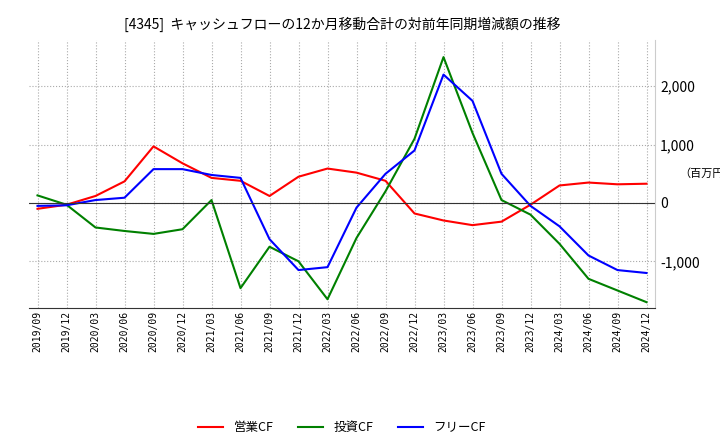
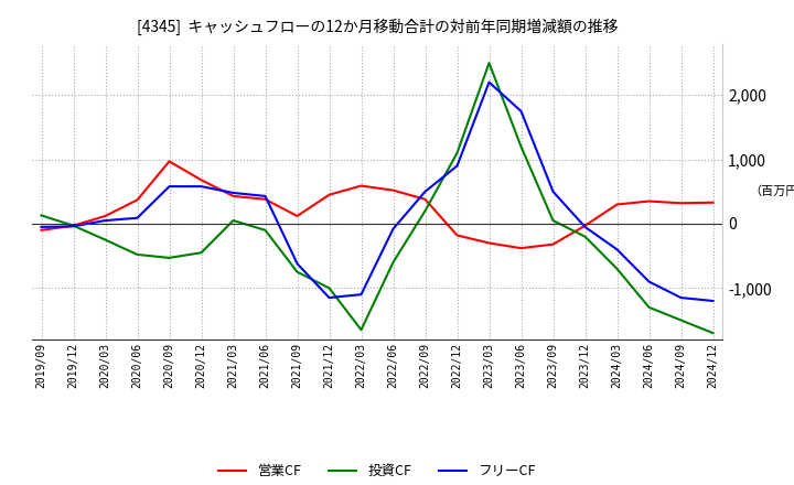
投資CF/2020/03: -420 -> -250
投資CF/2021/06: -1,460 -> -100
